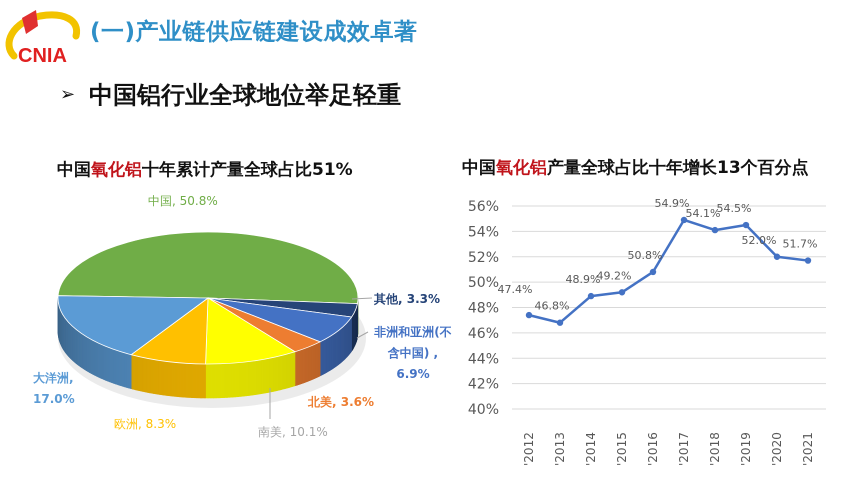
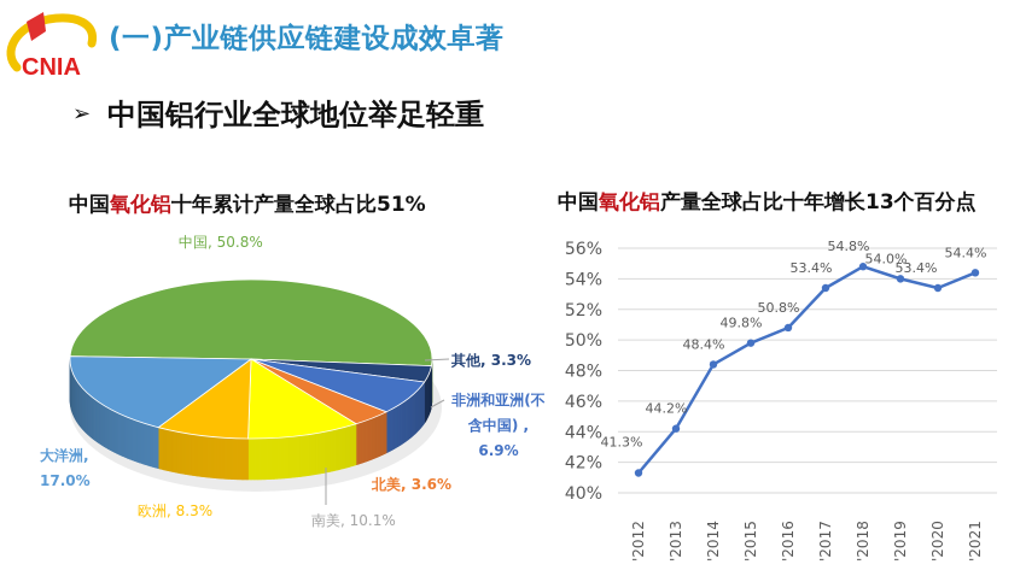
中国氧化铝产量全球占比十年增长13个百分点/'2012: 47.4% -> 41.3%
中国氧化铝产量全球占比十年增长13个百分点/'2013: 46.8% -> 44.2%
中国氧化铝产量全球占比十年增长13个百分点/'2014: 48.9% -> 48.4%
中国氧化铝产量全球占比十年增长13个百分点/'2015: 49.2% -> 49.8%
中国氧化铝产量全球占比十年增长13个百分点/'2017: 54.9% -> 53.4%
中国氧化铝产量全球占比十年增长13个百分点/'2018: 54.1% -> 54.8%
中国氧化铝产量全球占比十年增长13个百分点/'2019: 54.5% -> 54.0%
中国氧化铝产量全球占比十年增长13个百分点/'2020: 52.0% -> 53.4%
中国氧化铝产量全球占比十年增长13个百分点/'2021: 51.7% -> 54.4%
